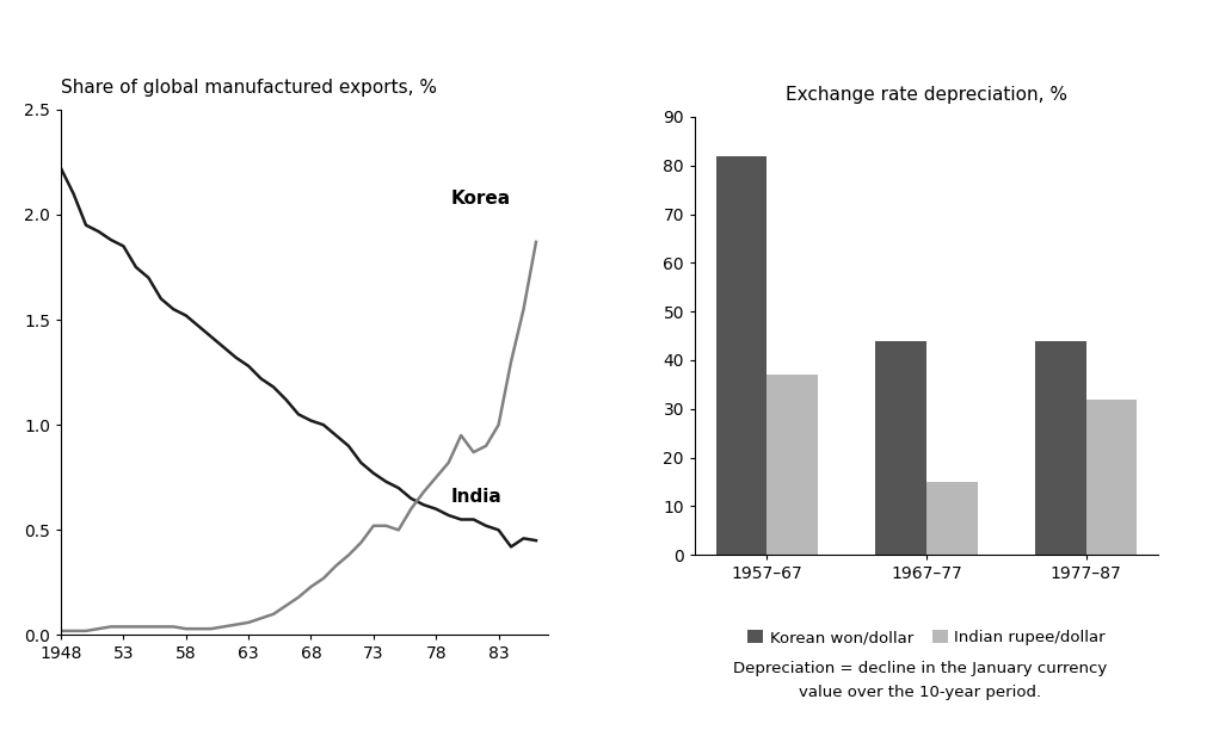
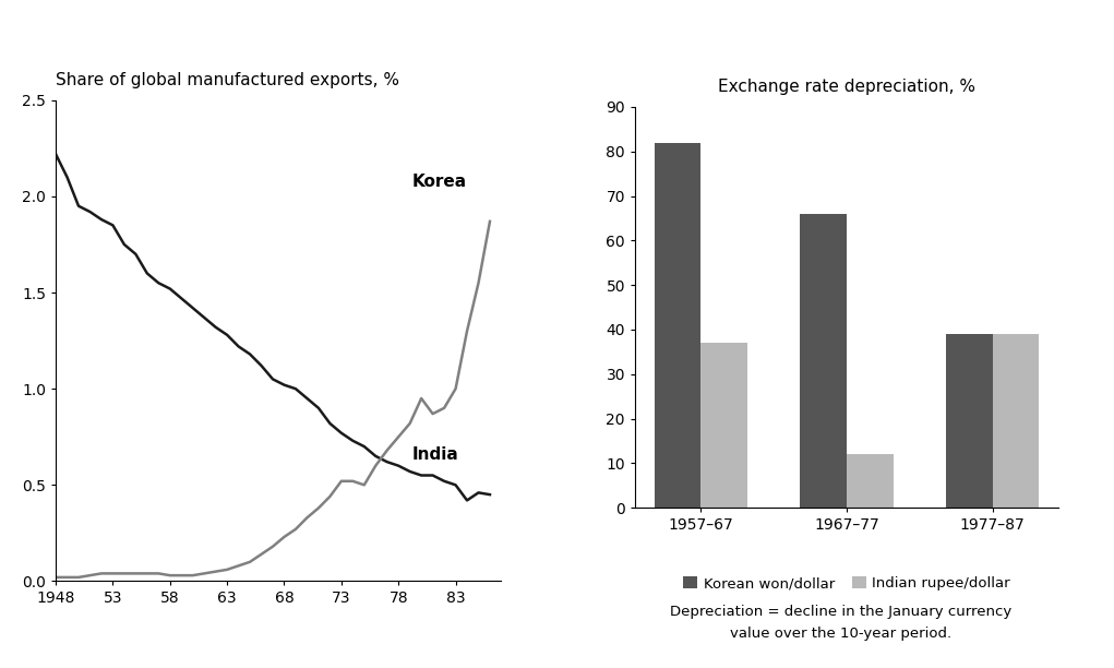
Exchange rate depreciation, %/Korean won/dollar/1967–77: 44 -> 66
Exchange rate depreciation, %/Indian rupee/dollar/1967–77: 15 -> 12
Exchange rate depreciation, %/Korean won/dollar/1977–87: 44 -> 39
Exchange rate depreciation, %/Indian rupee/dollar/1977–87: 32 -> 39
